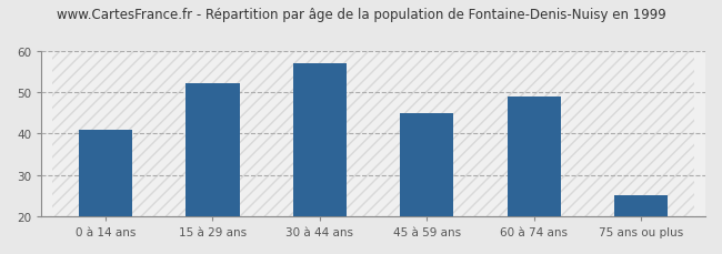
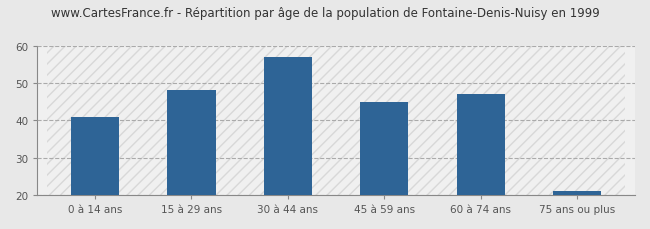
15 à 29 ans: 52 -> 48
60 à 74 ans: 49 -> 47
75 ans ou plus: 25 -> 21
